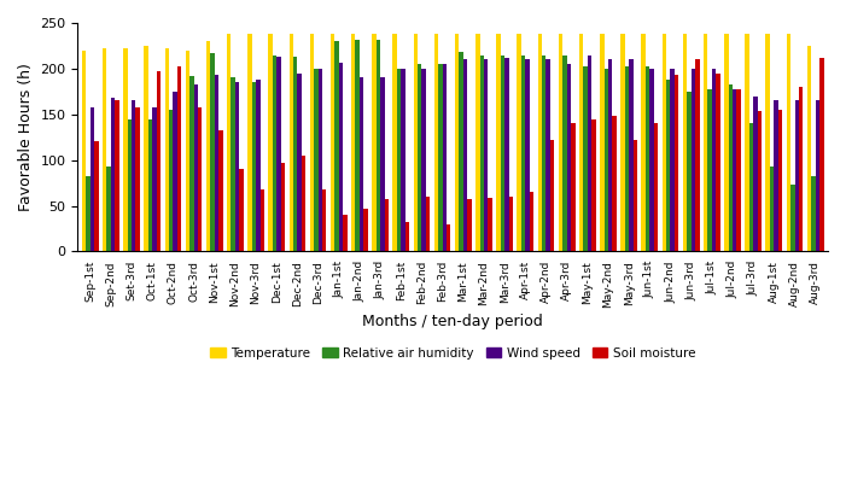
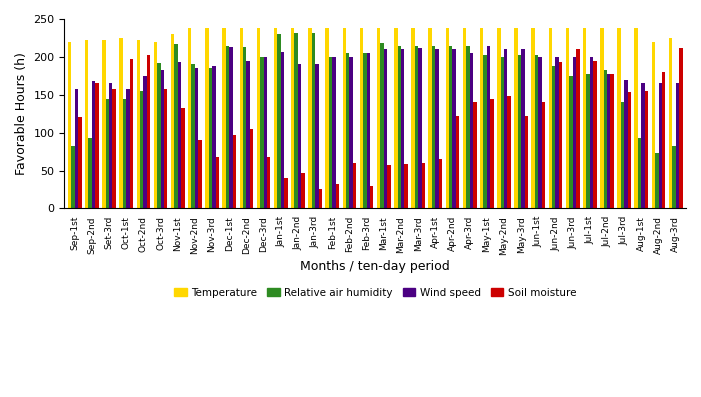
Soil moisture/Jan-3rd: 57 -> 26
Temperature/Aug-2nd: 238 -> 220
